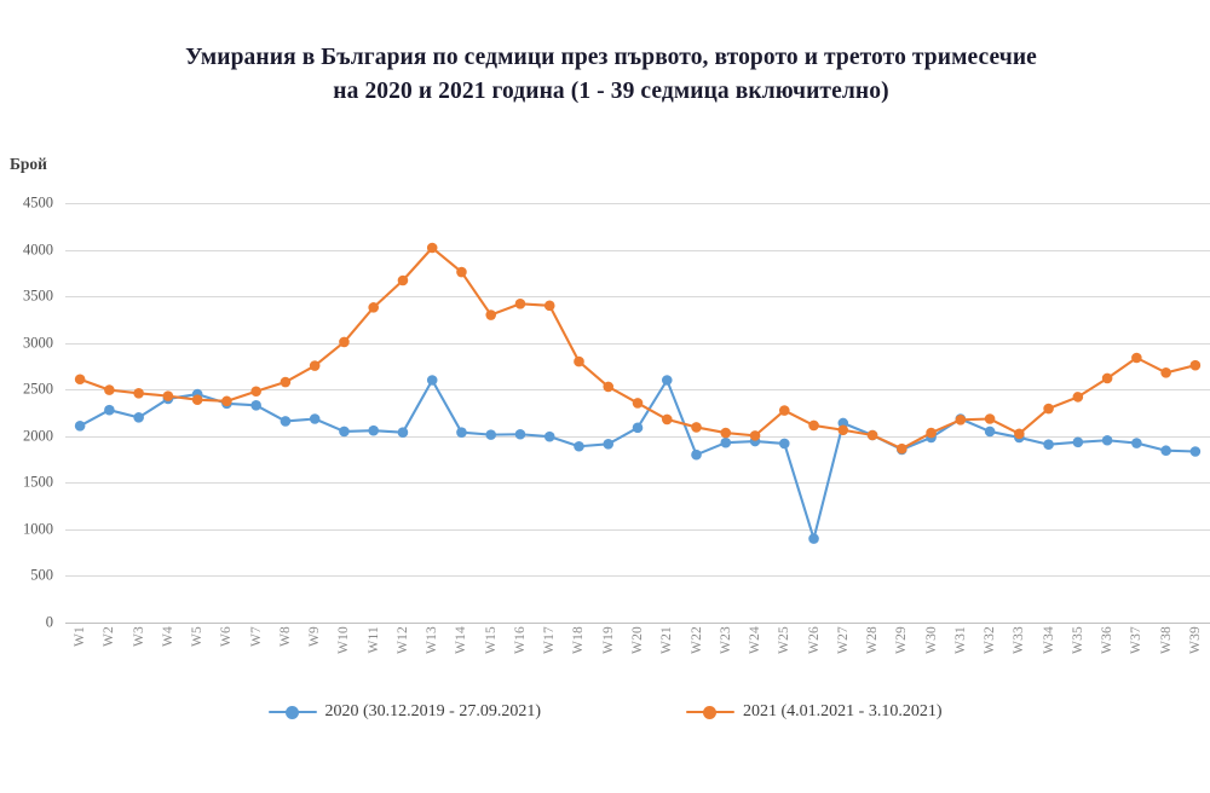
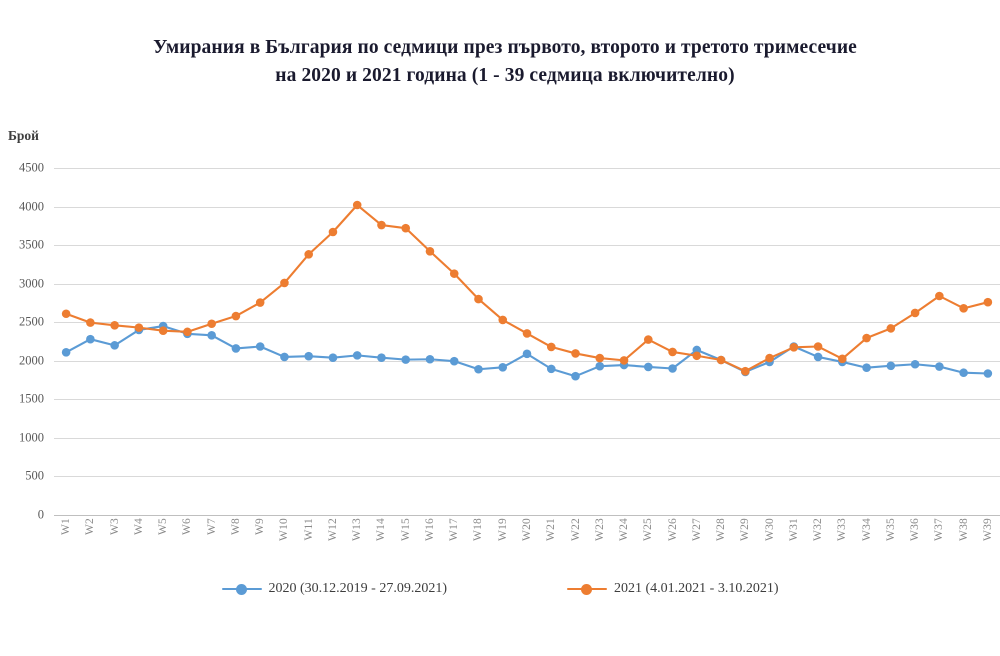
2020 (30.12.2019 - 27.09.2021)/W13: 2600 -> 2100
2021 (4.01.2021 - 3.10.2021)/W15: 3300 -> 3700
2021 (4.01.2021 - 3.10.2021)/W17: 3400 -> 3100
2020 (30.12.2019 - 27.09.2021)/W21: 2600 -> 1900
2020 (30.12.2019 - 27.09.2021)/W26: 900 -> 1900
